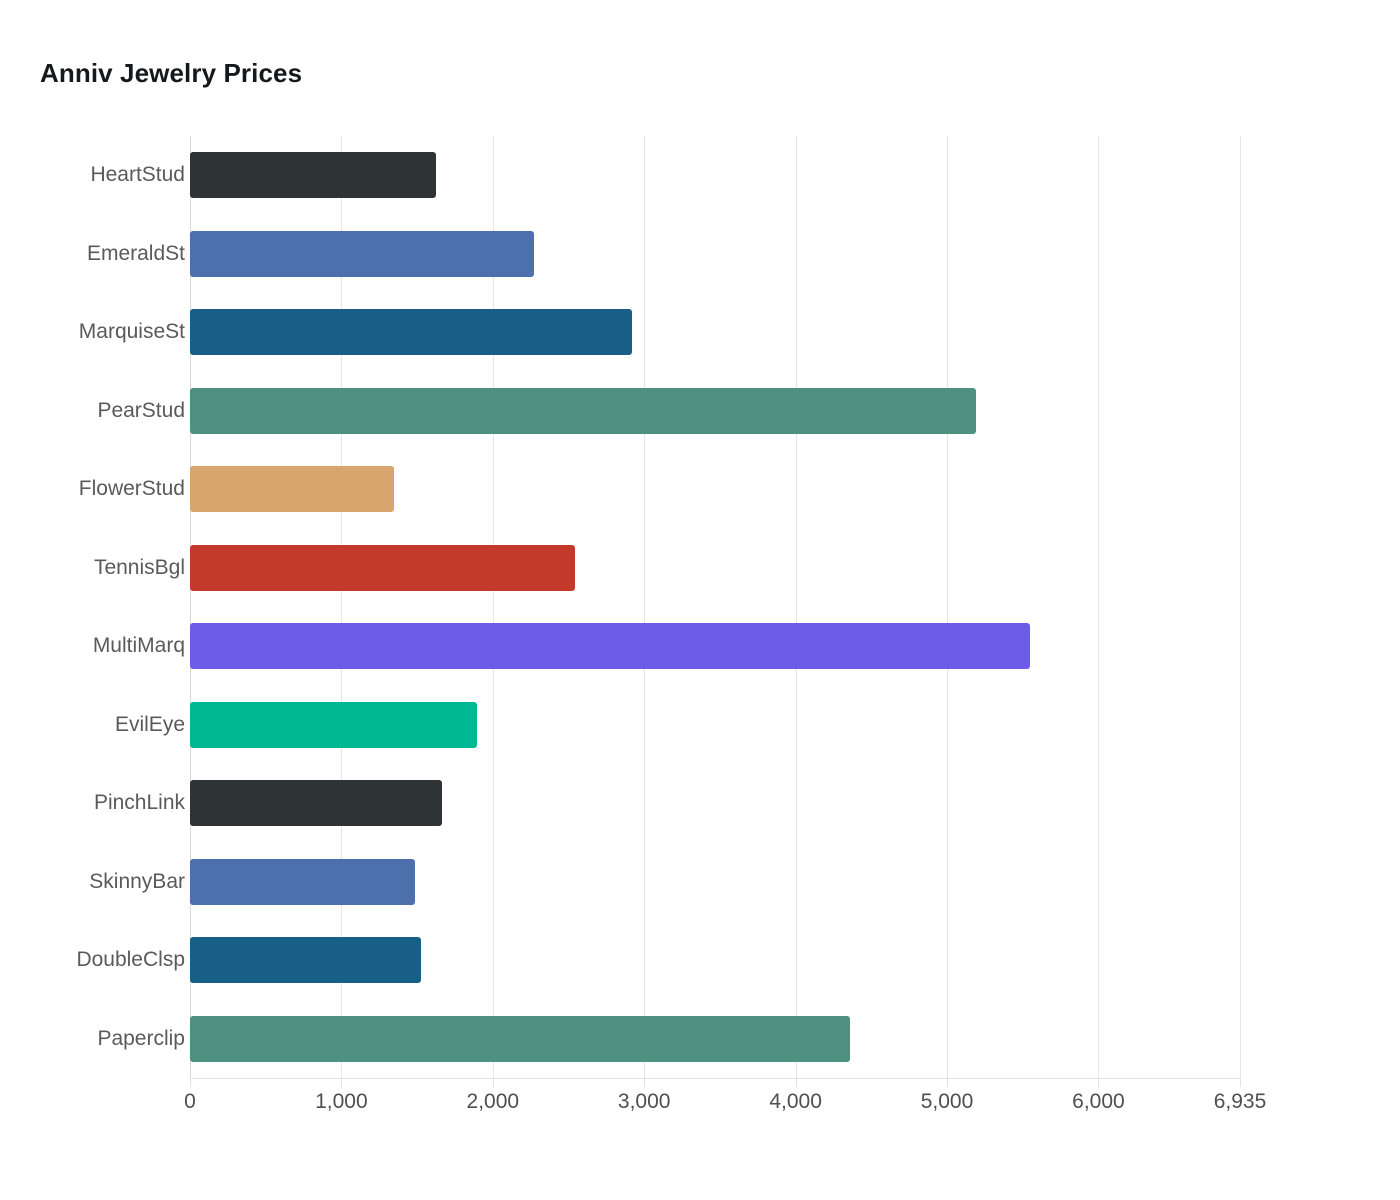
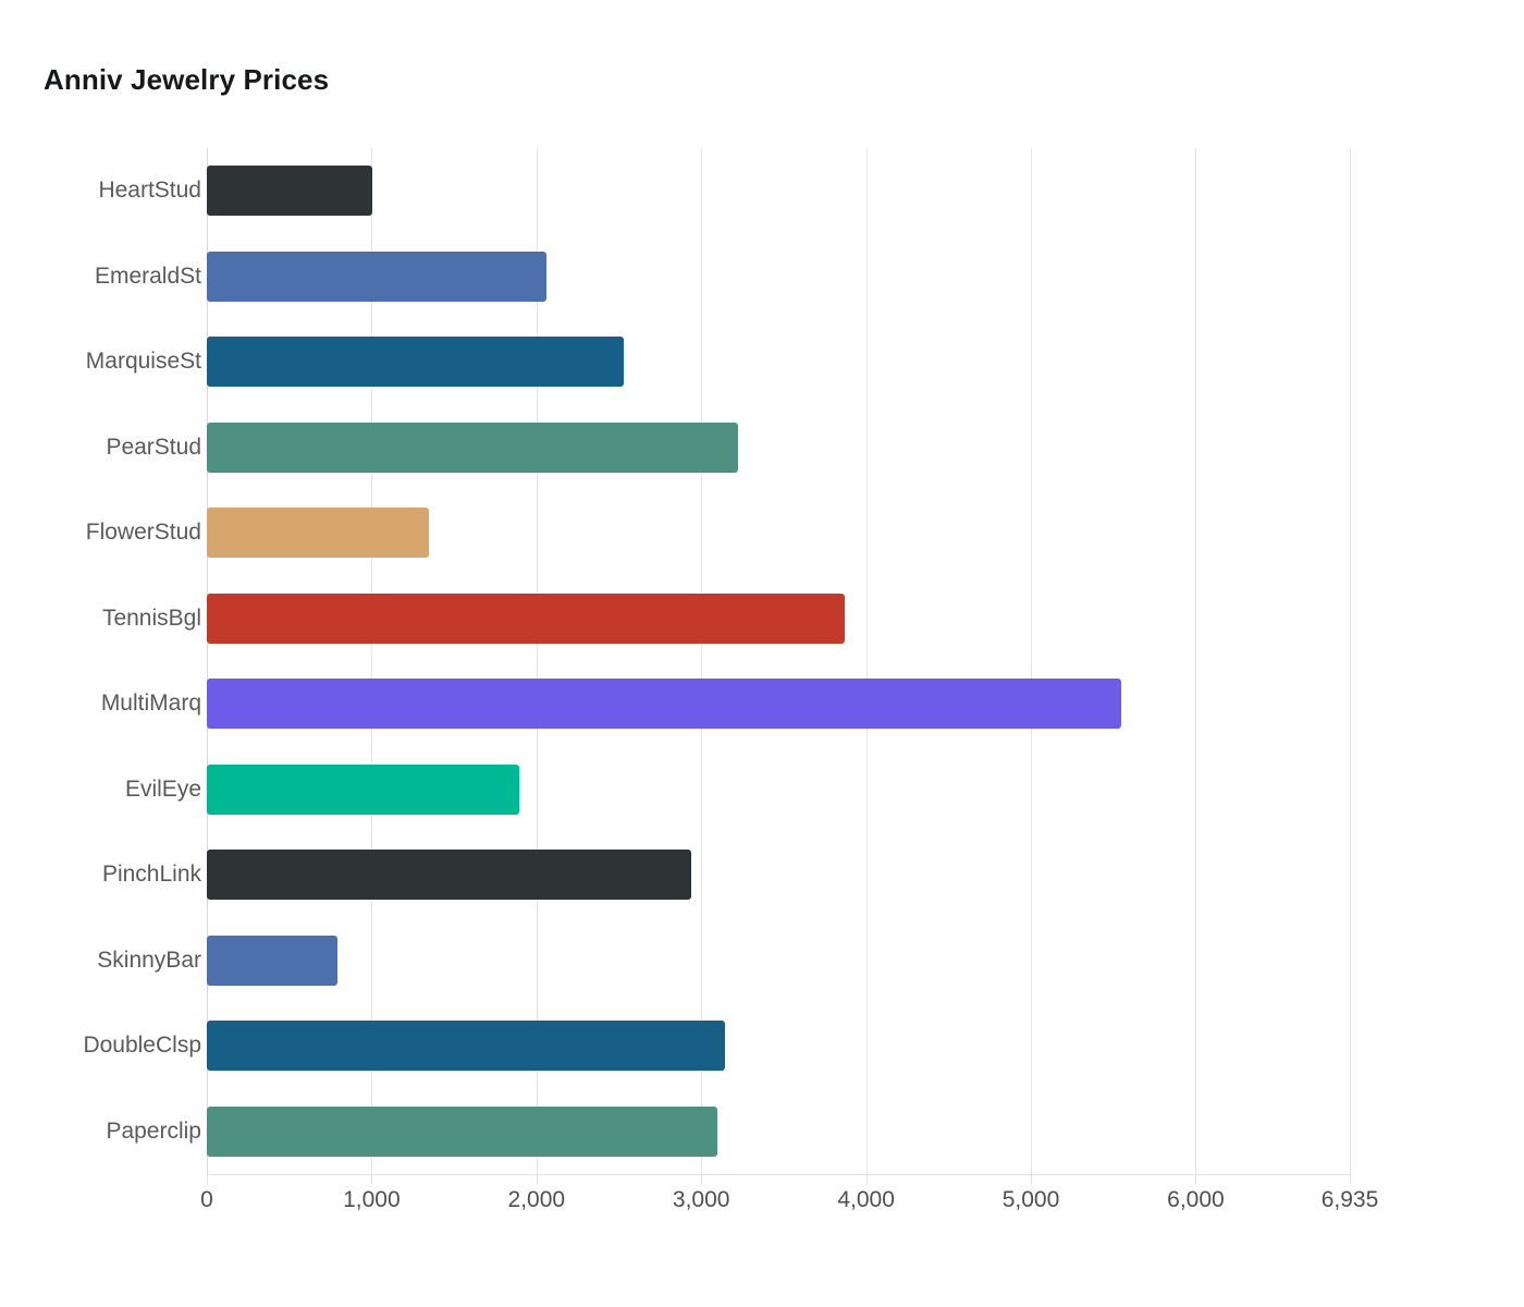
HeartStud: 1,627 -> 1,005
EmeraldSt: 2,275 -> 2,060
MarquiseSt: 2,922 -> 2,530
PearStud: 5,194 -> 3,225
TennisBgl: 2,543 -> 3,870
PinchLink: 1,665 -> 2,940
SkinnyBar: 1487 -> 790
DoubleClsp: 1,527 -> 3,145
Paperclip: 4,361 -> 3,100
